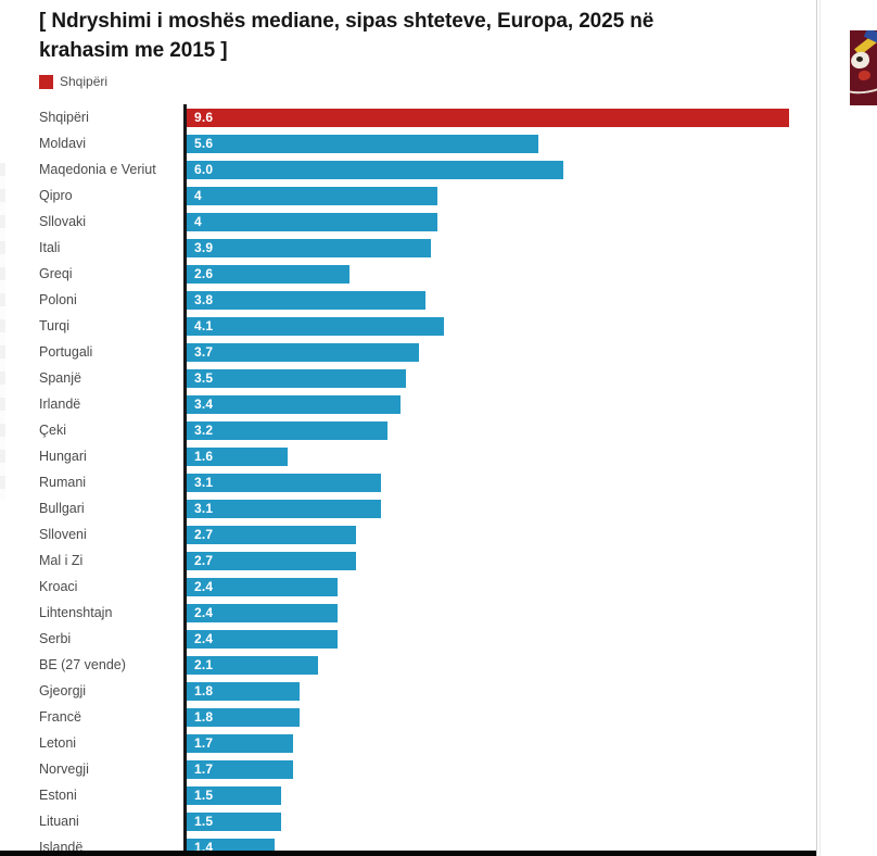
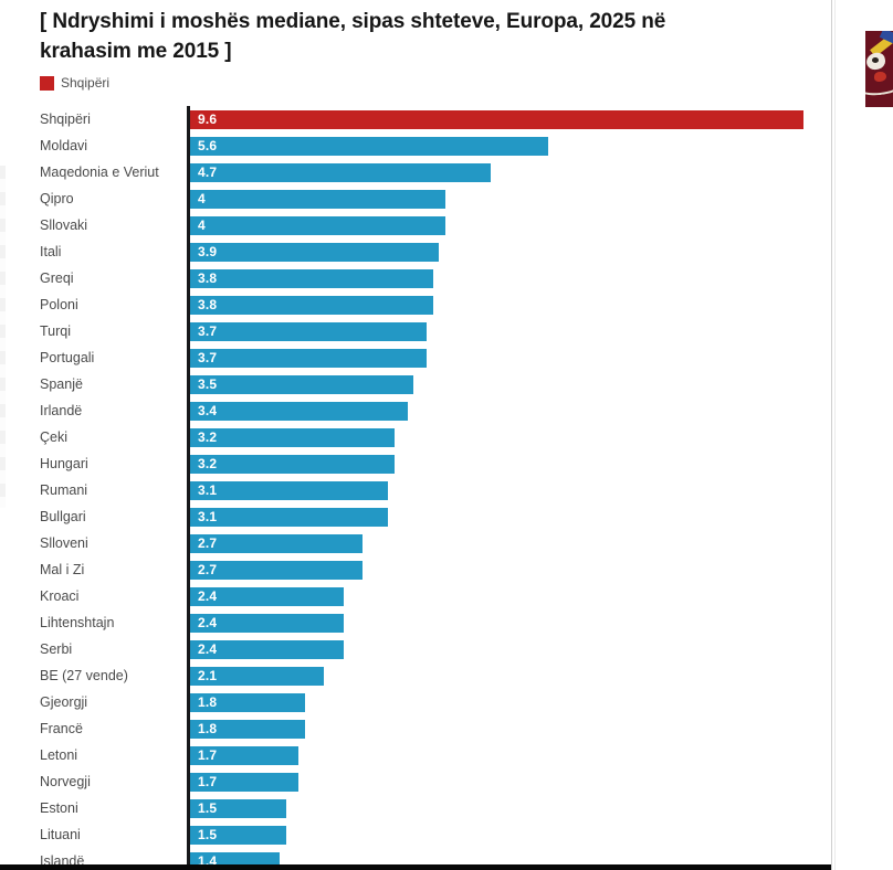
Maqedonia e Veriut: 6.0 -> 4.7
Greqi: 2.6 -> 3.8
Turqi: 4.1 -> 3.7
Hungari: 1.6 -> 3.2
